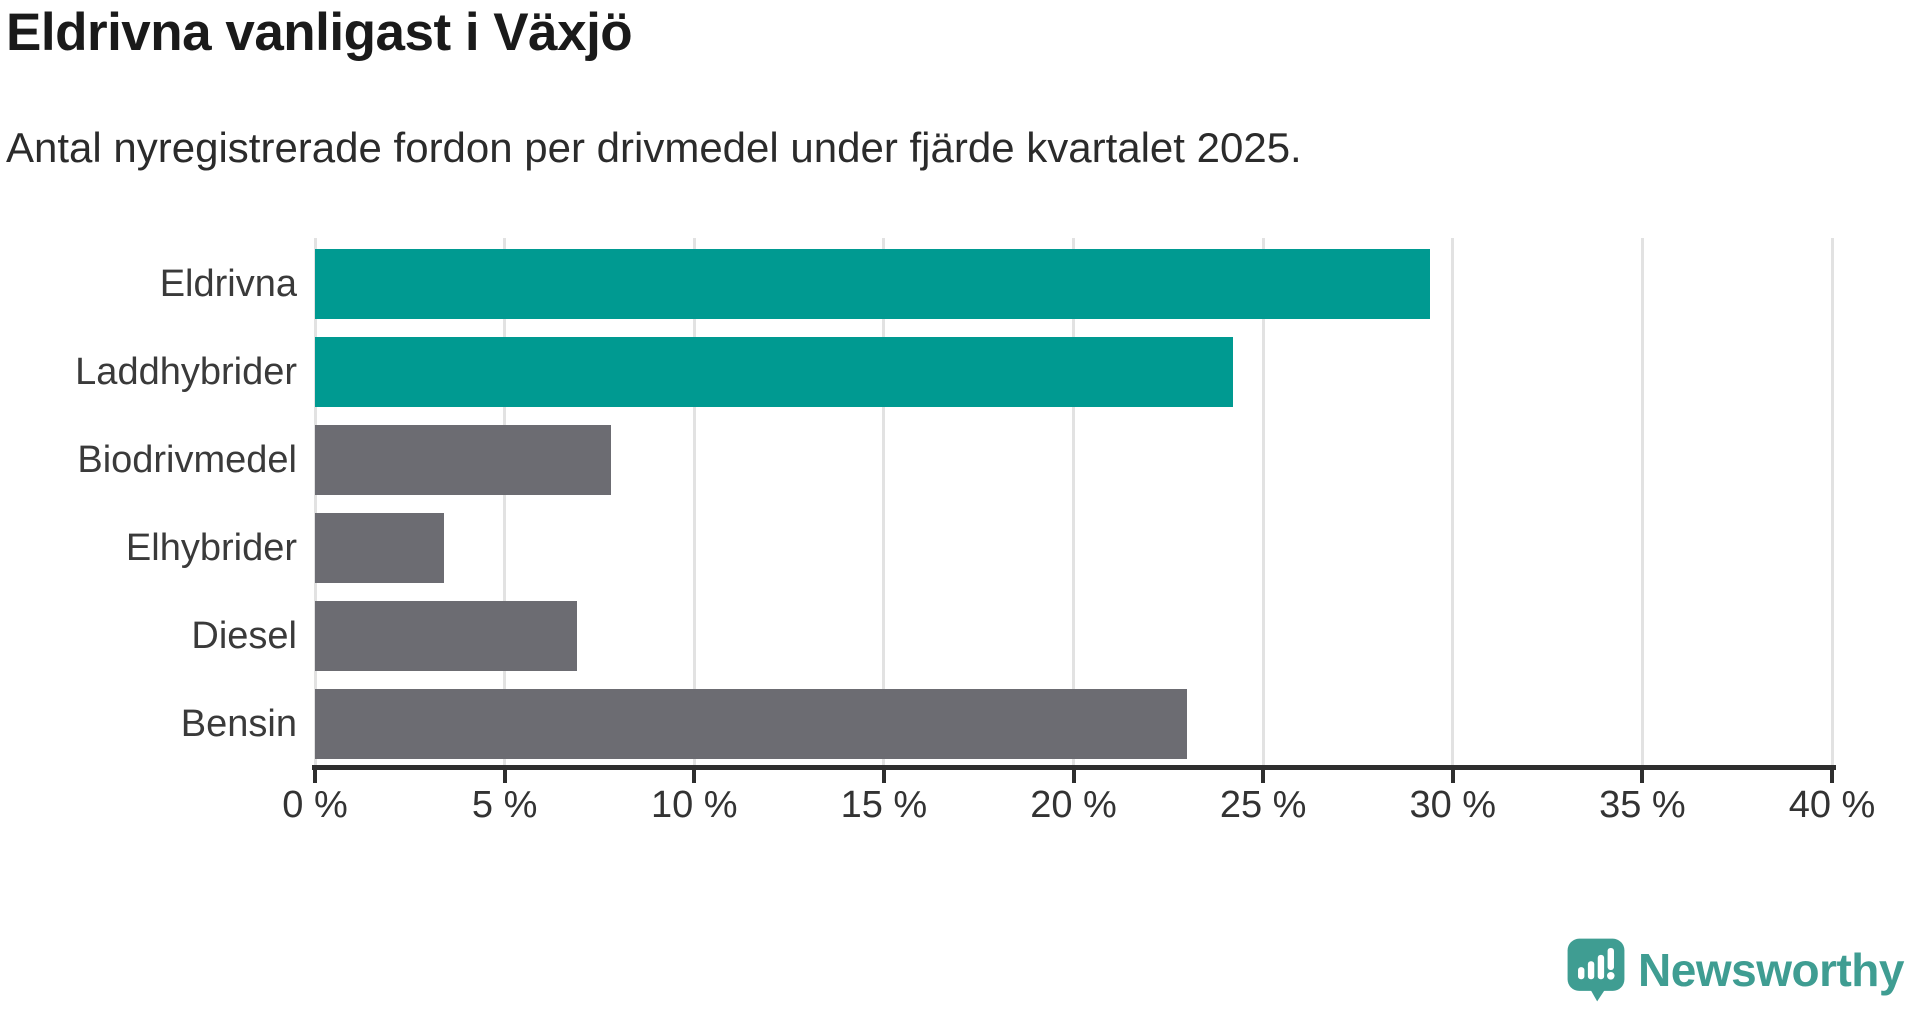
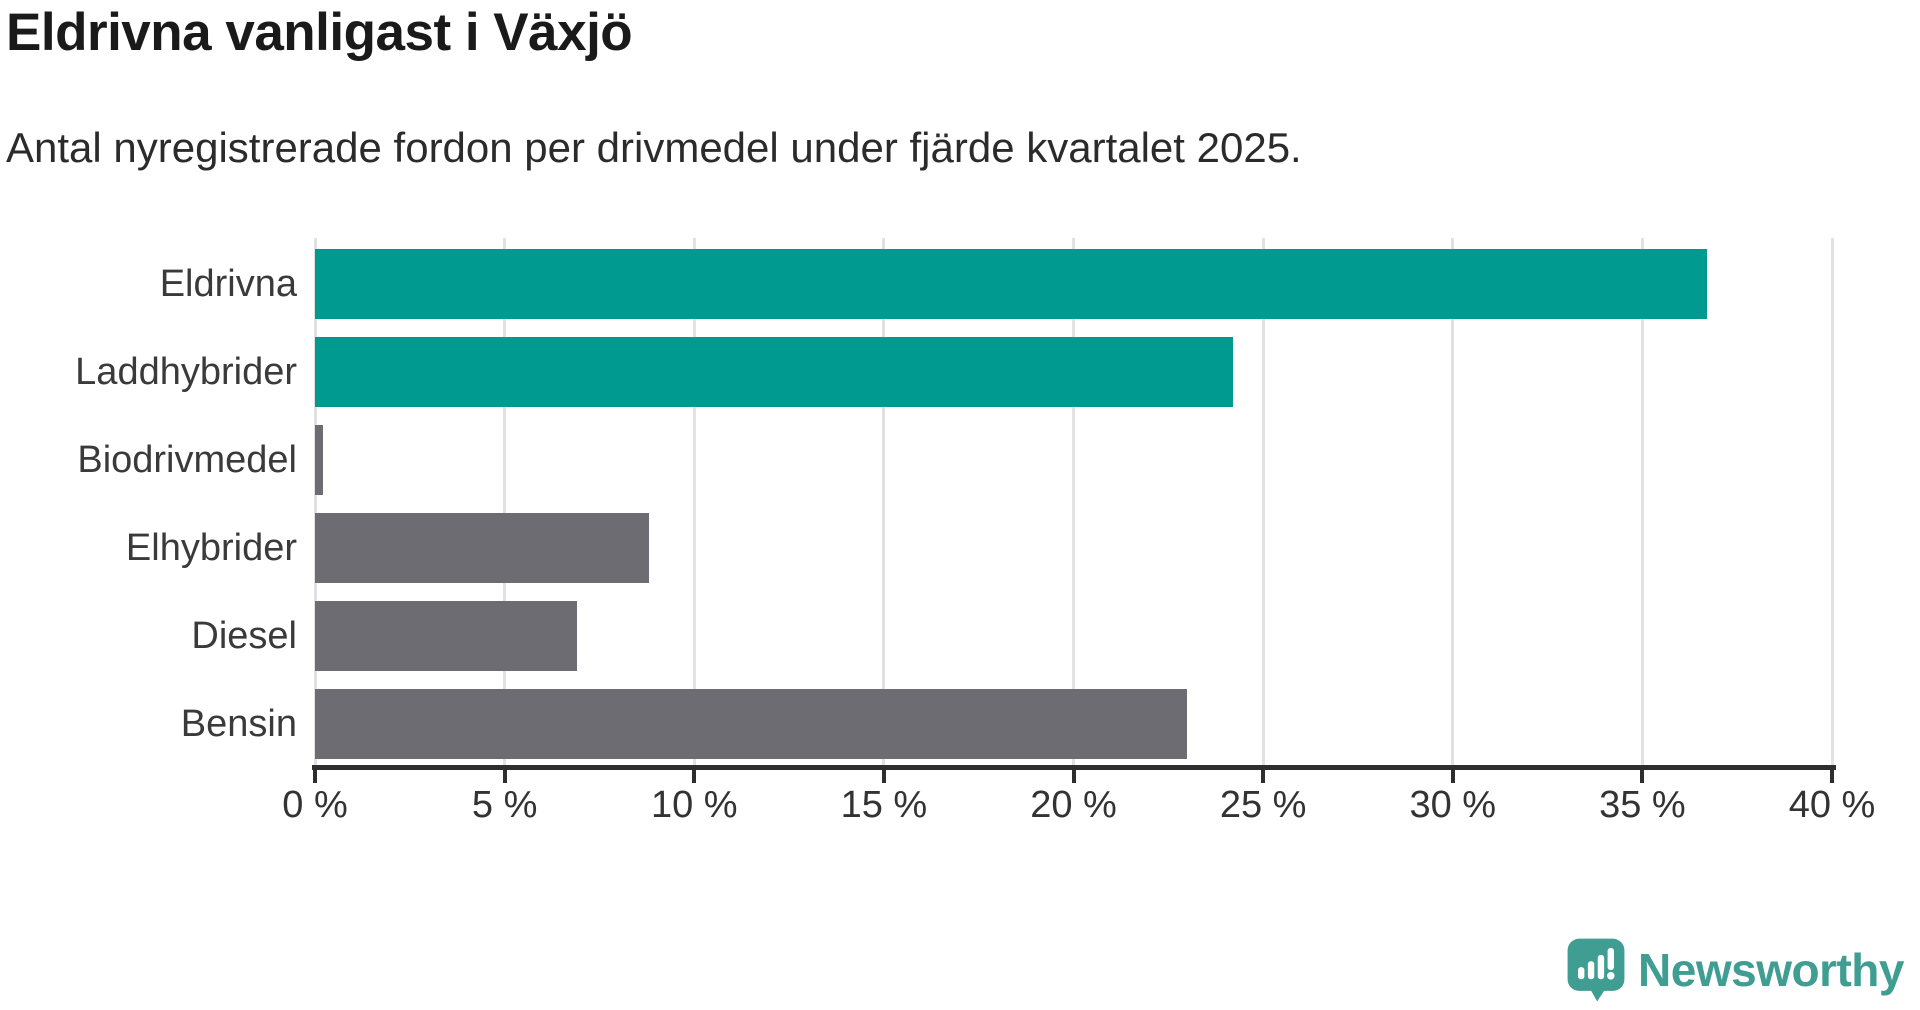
Eldrivna: 29.4% -> 36.7%
Biodrivmedel: 7.8% -> 0.2%
Elhybrider: 3.4% -> 8.8%
